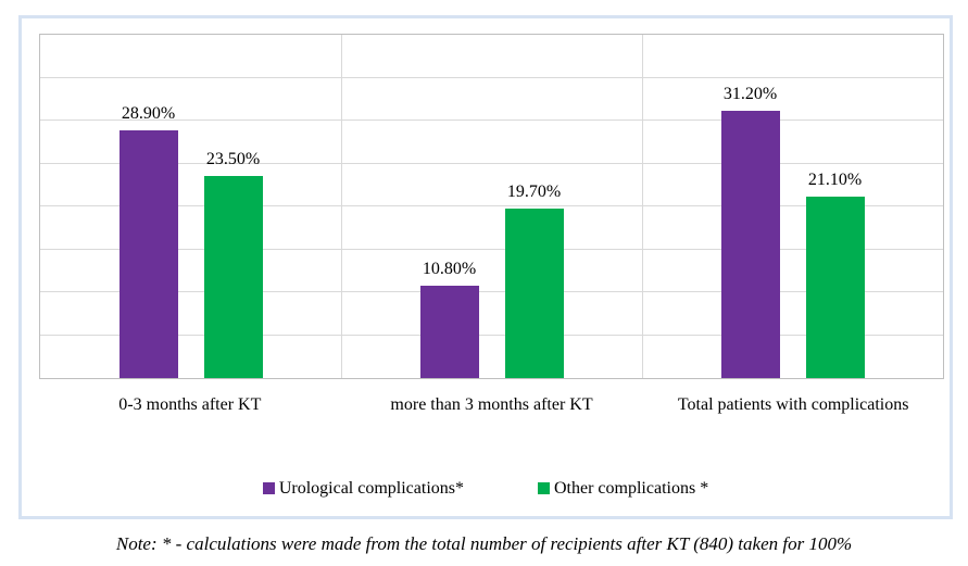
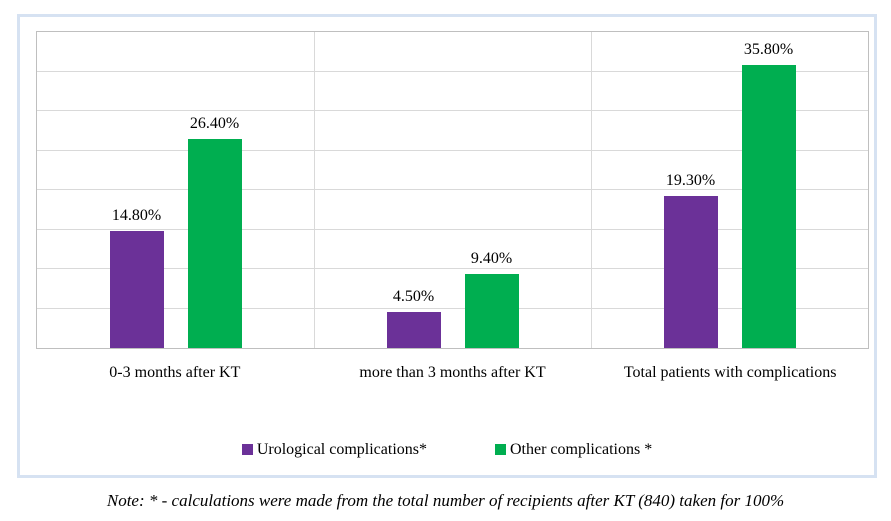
Urological complications*/0-3 months after KT: 28.90% -> 14.80%
Other complications */0-3 months after KT: 23.50% -> 26.40%
Urological complications*/more than 3 months after KT: 10.80% -> 4.50%
Other complications */more than 3 months after KT: 19.70% -> 9.40%
Urological complications*/Total patients with complications: 31.20% -> 19.30%
Other complications */Total patients with complications: 21.10% -> 35.80%
